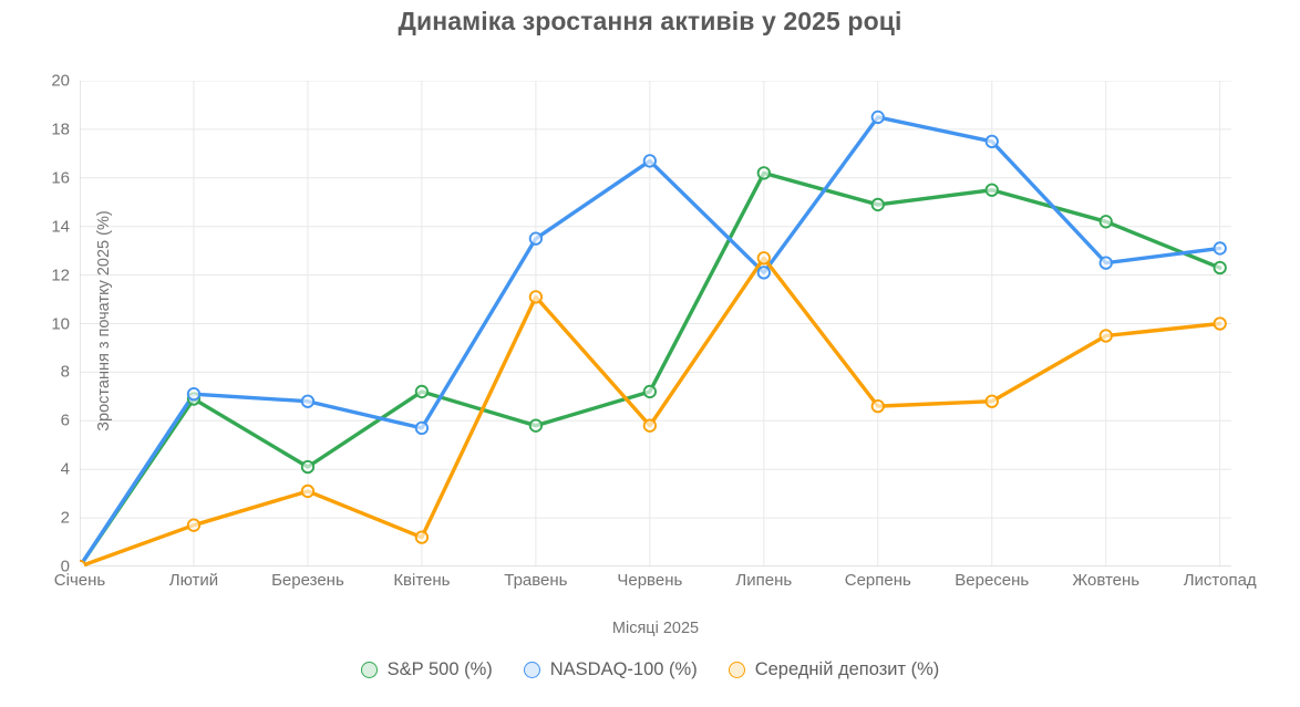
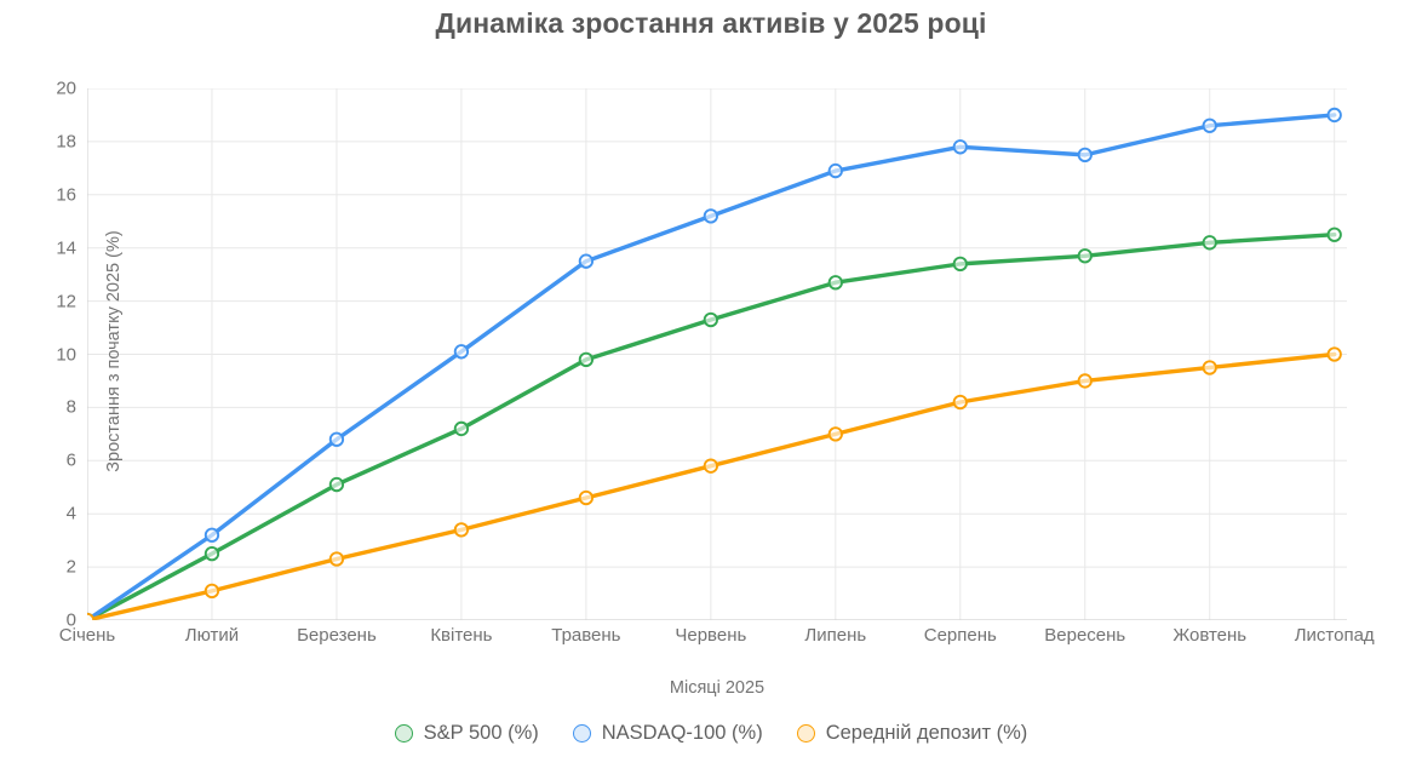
S&P 500 (%)/Лютий: 6.9 -> 2.5
NASDAQ-100 (%)/Лютий: 7.1 -> 3.2
Середній депозит (%)/Лютий: 1.7 -> 1.1
S&P 500 (%)/Березень: 4.1 -> 5.1
Середній депозит (%)/Березень: 3.1 -> 2.3
NASDAQ-100 (%)/Квітень: 5.7 -> 10.1
Середній депозит (%)/Квітень: 1.2 -> 3.4
S&P 500 (%)/Травень: 5.8 -> 9.8
Середній депозит (%)/Травень: 11.1 -> 4.6
S&P 500 (%)/Червень: 7.2 -> 11.3
NASDAQ-100 (%)/Червень: 16.7 -> 15.2
S&P 500 (%)/Липень: 16.2 -> 12.7
NASDAQ-100 (%)/Липень: 12.1 -> 16.9
Середній депозит (%)/Липень: 12.7 -> 7.0
S&P 500 (%)/Серпень: 14.9 -> 13.4
NASDAQ-100 (%)/Серпень: 18.5 -> 17.8
Середній депозит (%)/Серпень: 6.6 -> 8.2
S&P 500 (%)/Вересень: 15.5 -> 13.7
Середній депозит (%)/Вересень: 6.8 -> 9.0
NASDAQ-100 (%)/Жовтень: 12.5 -> 18.6
S&P 500 (%)/Листопад: 12.3 -> 14.5
NASDAQ-100 (%)/Листопад: 13.1 -> 19.0
